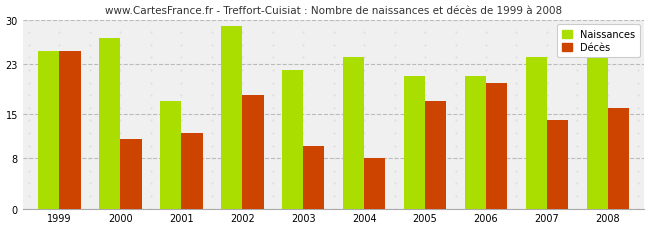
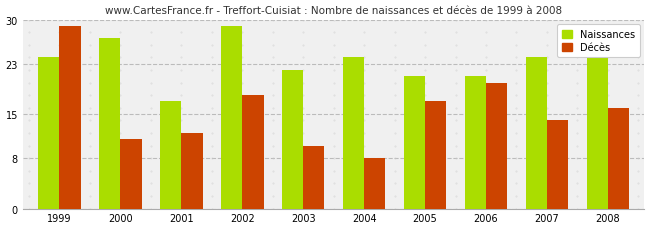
Naissances/1999: 25 -> 24
Décès/1999: 25 -> 29
